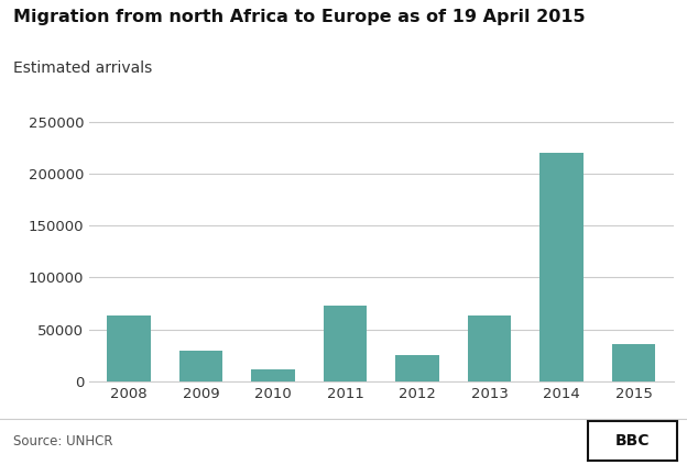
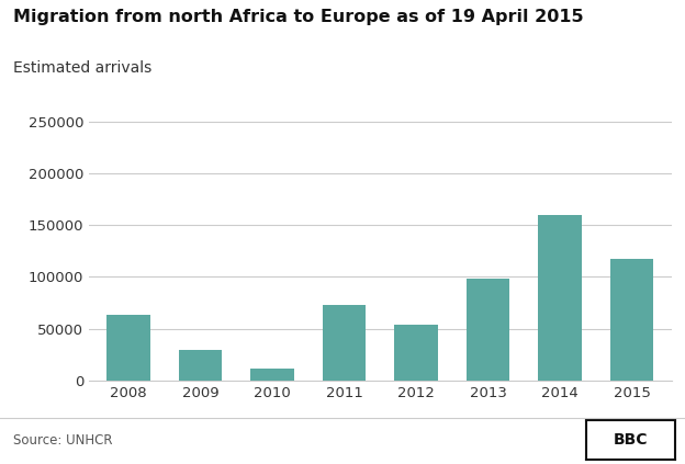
2012: 25000 -> 54000
2013: 63000 -> 98000
2014: 220000 -> 160000
2015: 36000 -> 118000
